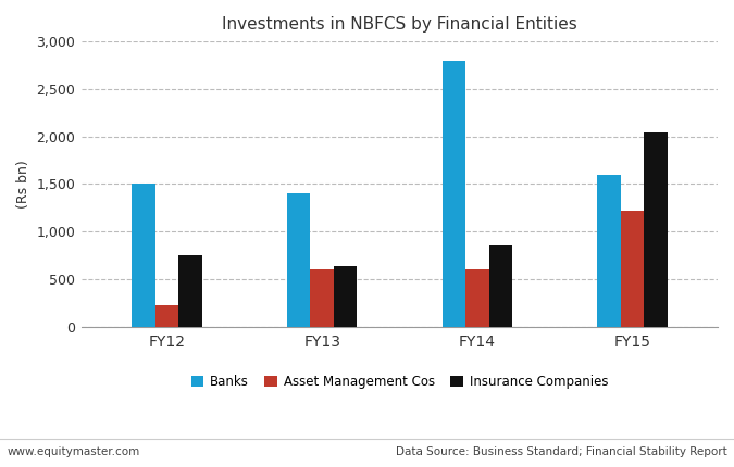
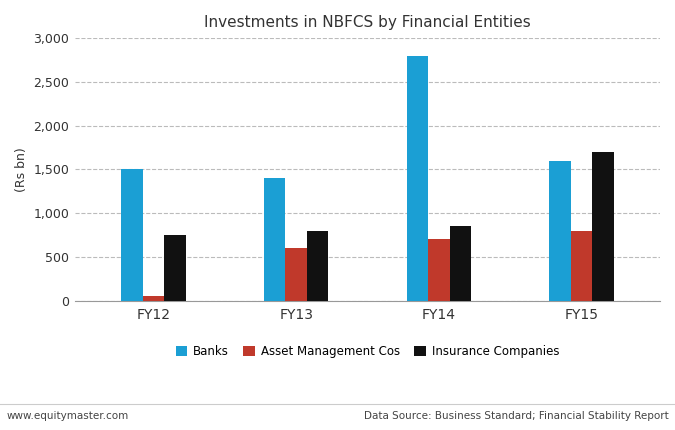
Asset Management Cos/FY12: 220 -> 50
Insurance Companies/FY13: 640 -> 800
Asset Management Cos/FY14: 600 -> 700
Asset Management Cos/FY15: 1,220 -> 800
Insurance Companies/FY15: 2,040 -> 1,700
